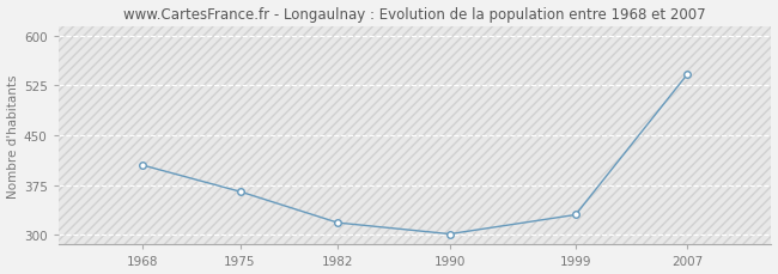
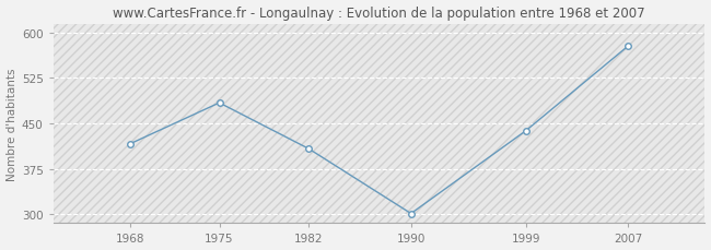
1968: 405 -> 416
1975: 365 -> 484
1982: 318 -> 408
1999: 330 -> 438
2007: 542 -> 578
